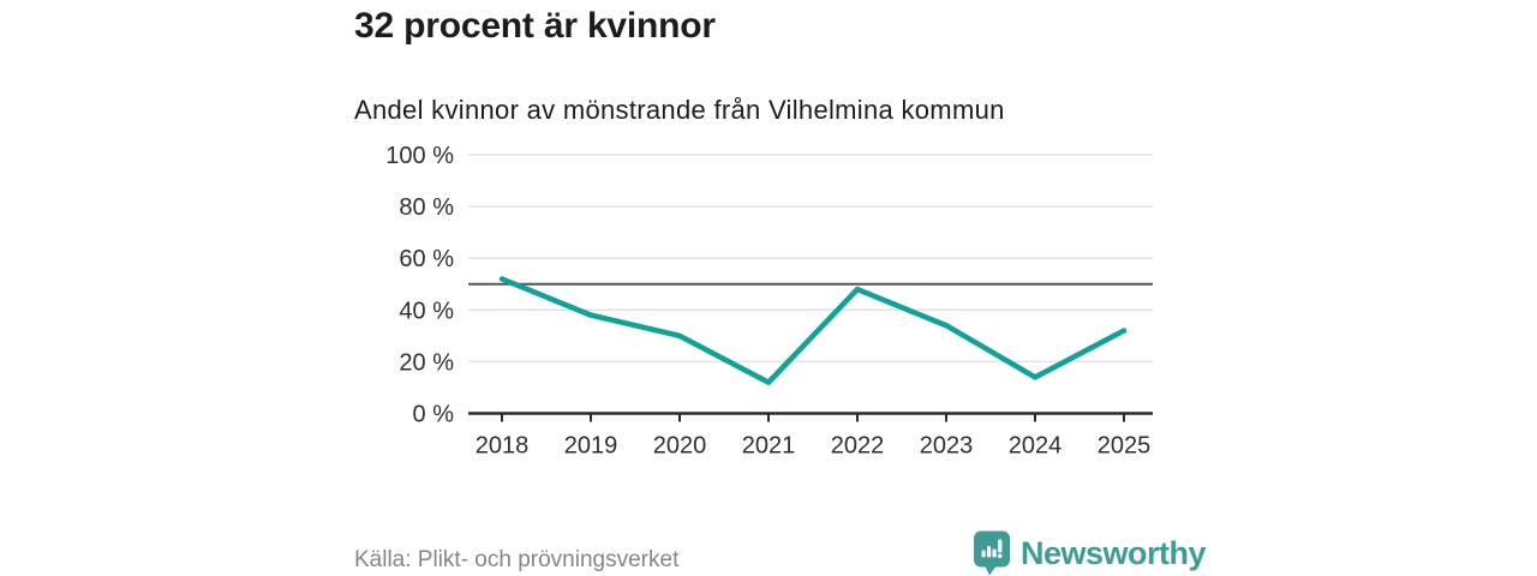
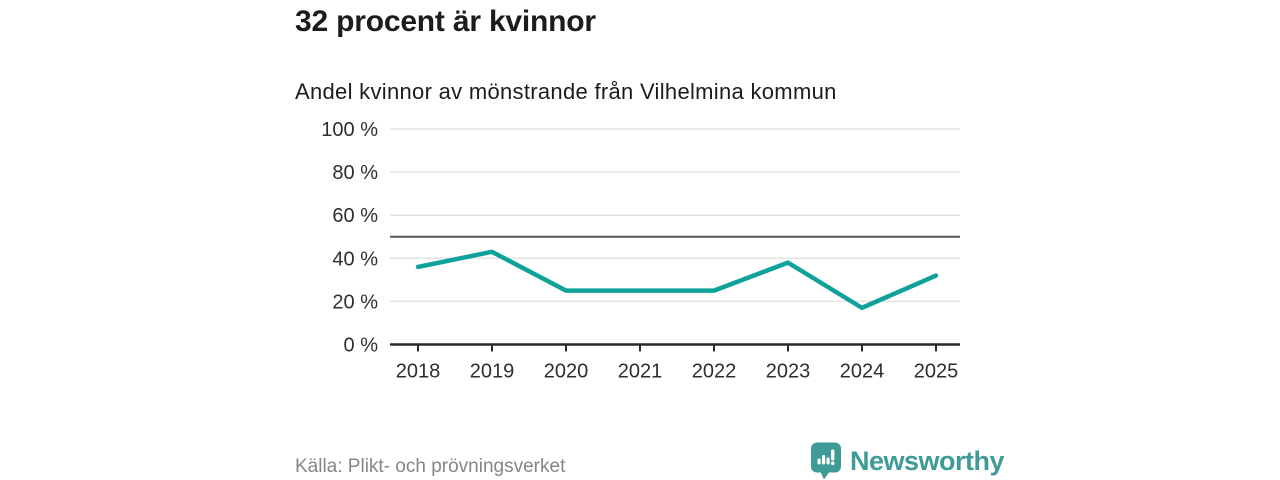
2018: 52% -> 36%
2019: 38% -> 43%
2020: 30% -> 25%
2021: 12% -> 25%
2022: 48% -> 25%
2023: 34% -> 38%
2024: 14% -> 17%
